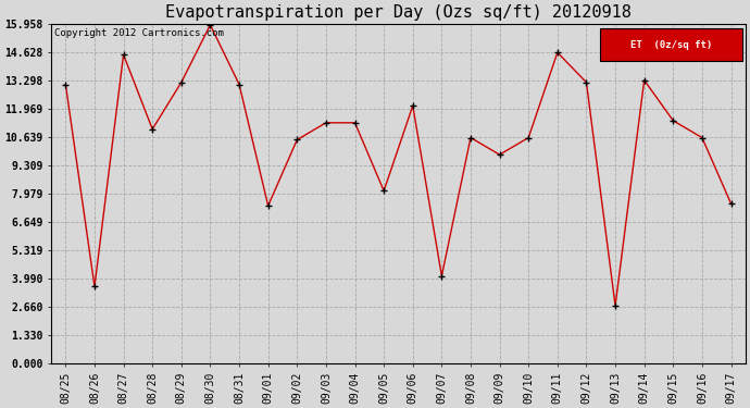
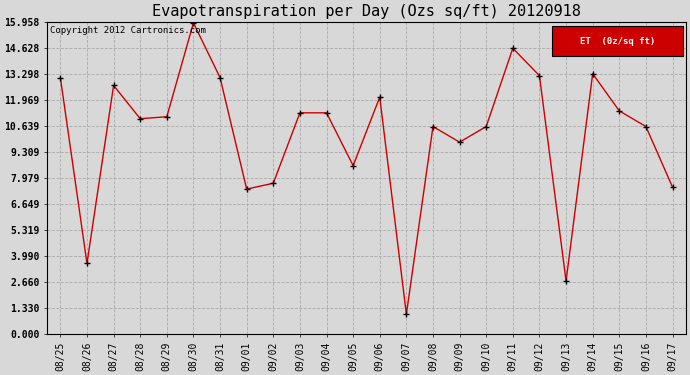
08/27: 14.5 -> 12.7
08/29: 13.2 -> 11.1
09/02: 10.5 -> 7.7
09/05: 8.1 -> 8.6
09/07: 4.1 -> 1.0
